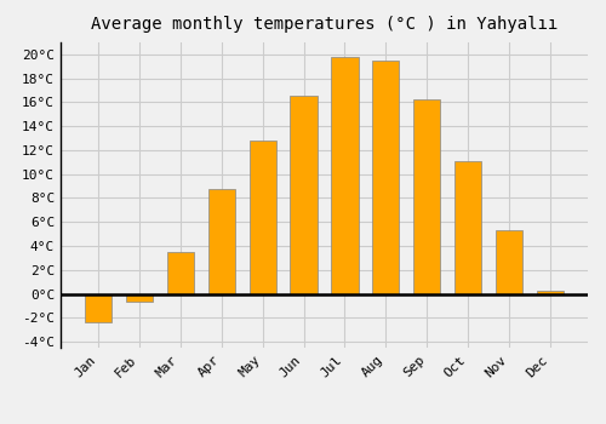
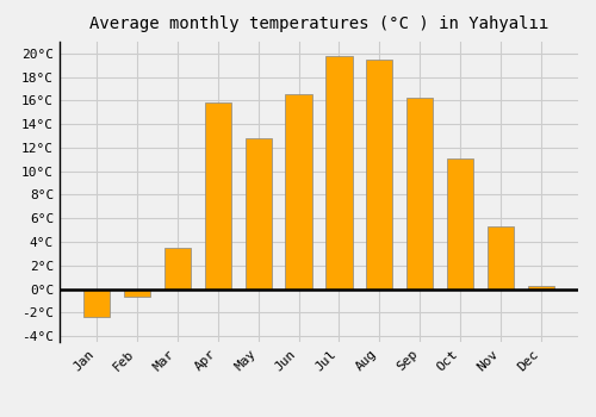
Apr: 8.8°C -> 15.8°C
